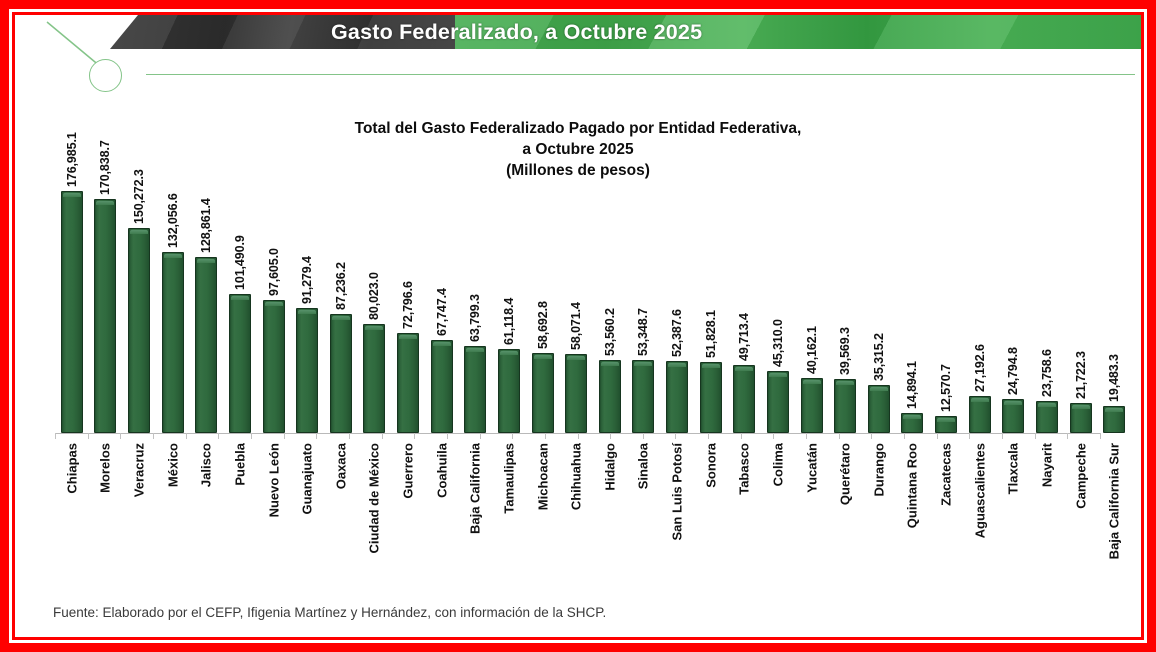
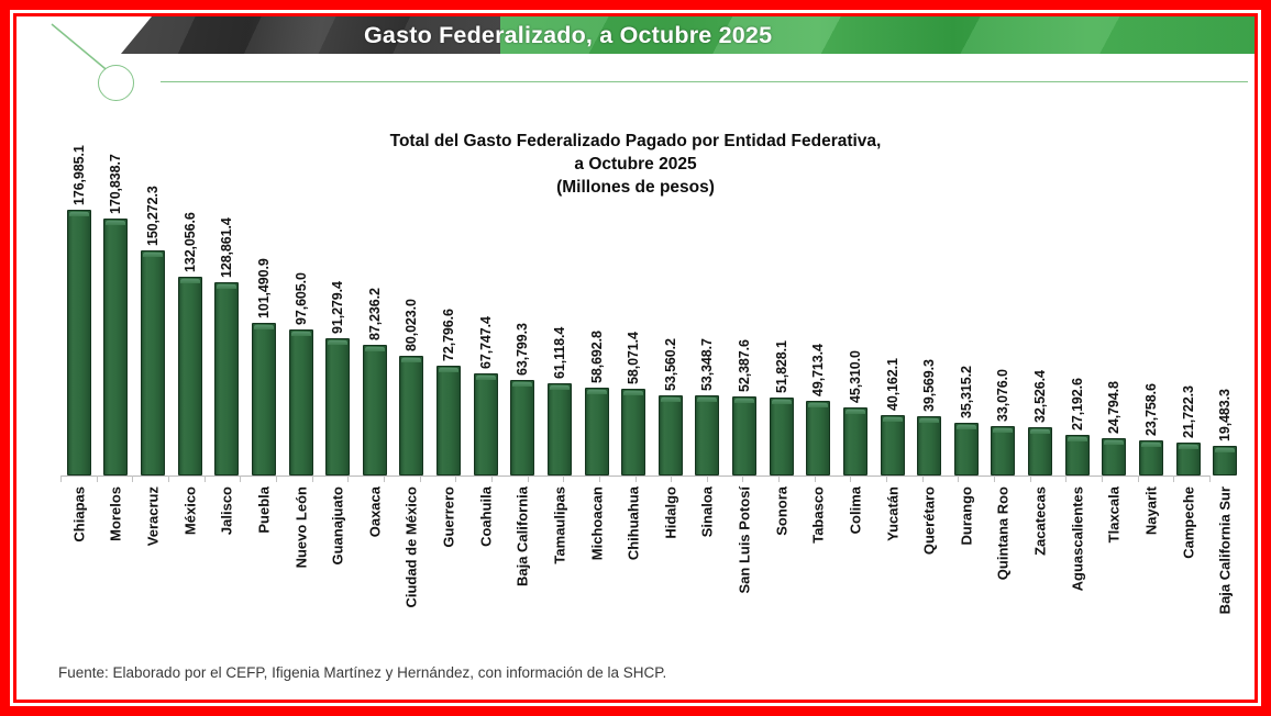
Quintana Roo: 14,894.1 -> 33,076.0
Zacatecas: 12,570.7 -> 32,526.4
